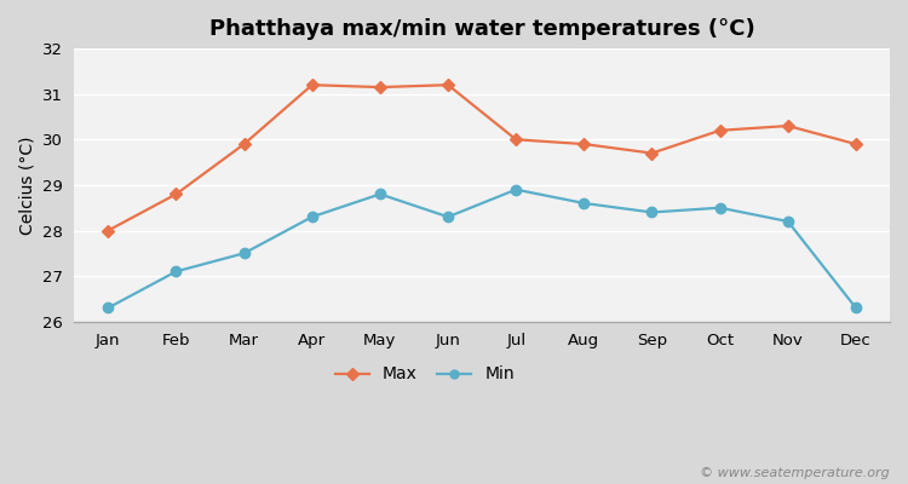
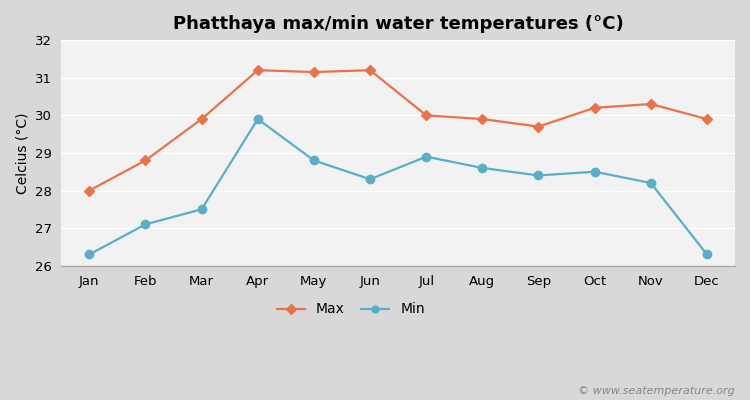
Min/Apr: 28.3 -> 29.9
